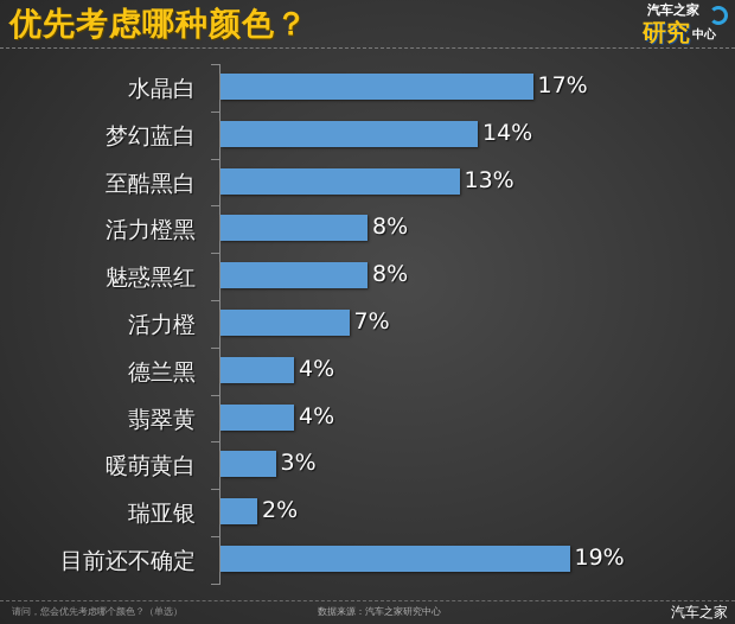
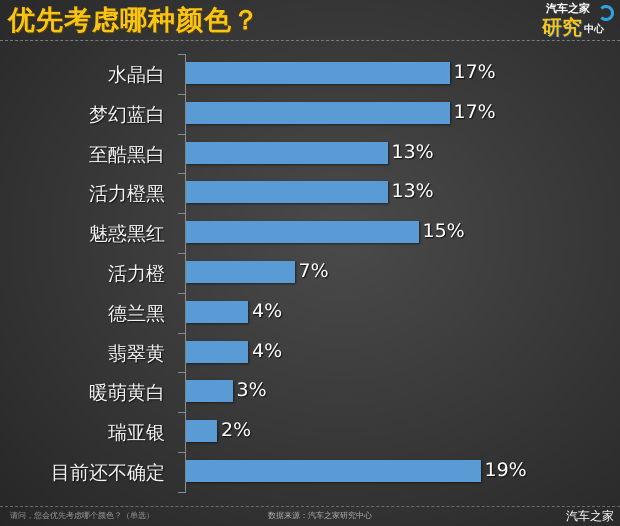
梦幻蓝白: 14% -> 17%
活力橙黑: 8% -> 13%
魅惑黑红: 8% -> 15%
